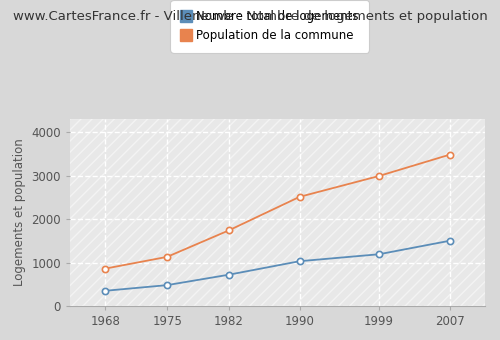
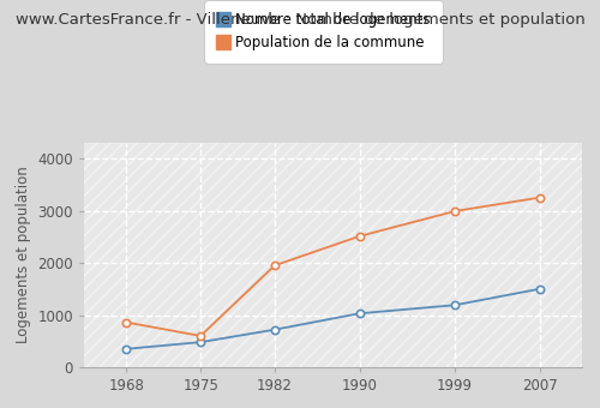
Population de la commune/1975: 1130 -> 600
Population de la commune/1982: 1740 -> 1950
Population de la commune/2007: 3480 -> 3250
